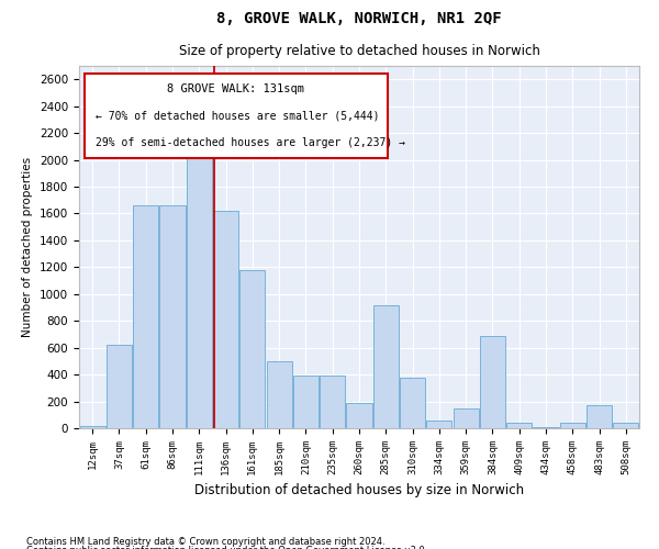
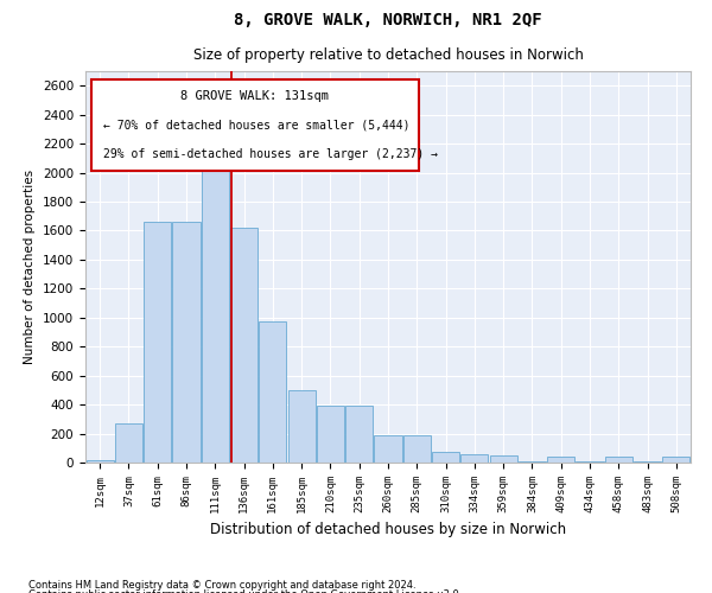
37sqm: 620 -> 270
161sqm: 1180 -> 970
285sqm: 920 -> 190
310sqm: 380 -> 80
359sqm: 150 -> 50
384sqm: 690 -> 10
483sqm: 170 -> 0
